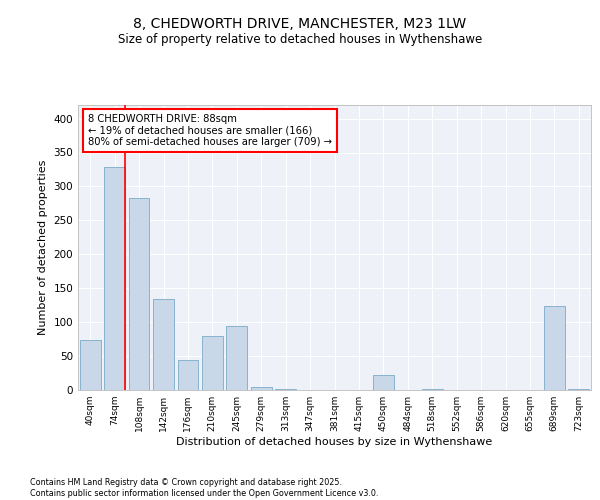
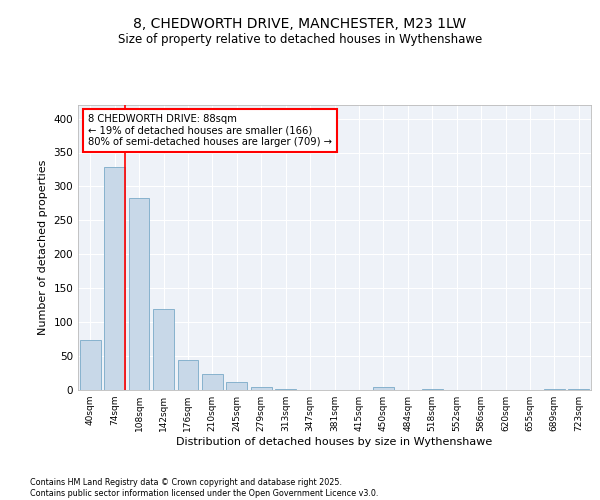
142sqm: 134 -> 120
210sqm: 80 -> 23
245sqm: 94 -> 12
450sqm: 22 -> 5
689sqm: 124 -> 2
